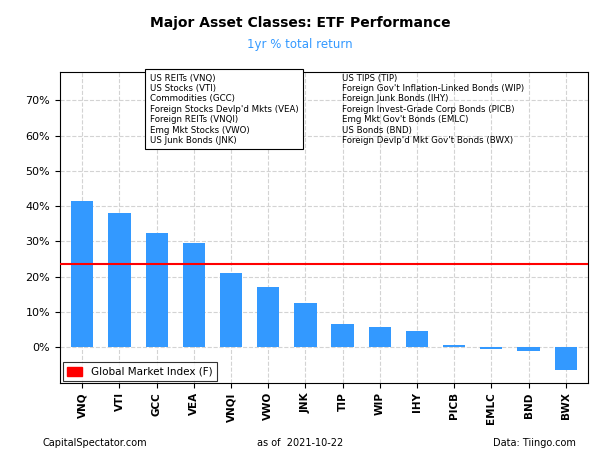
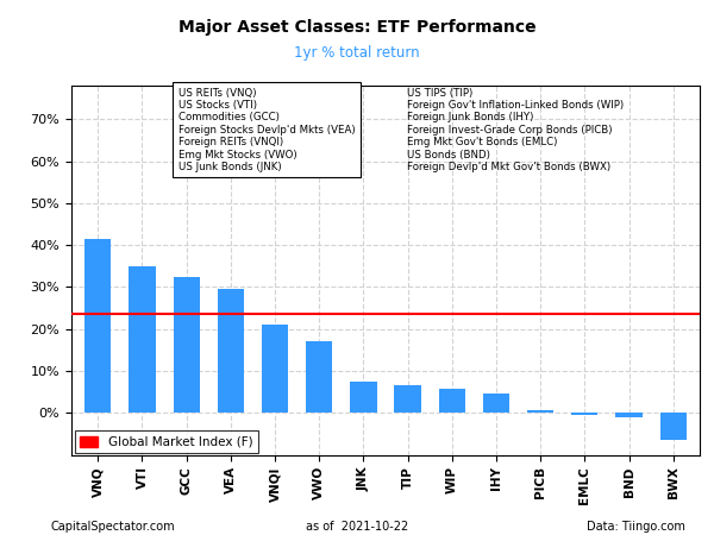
VTI: 38.0% -> 35.0%
JNK: 12.5% -> 7.5%
